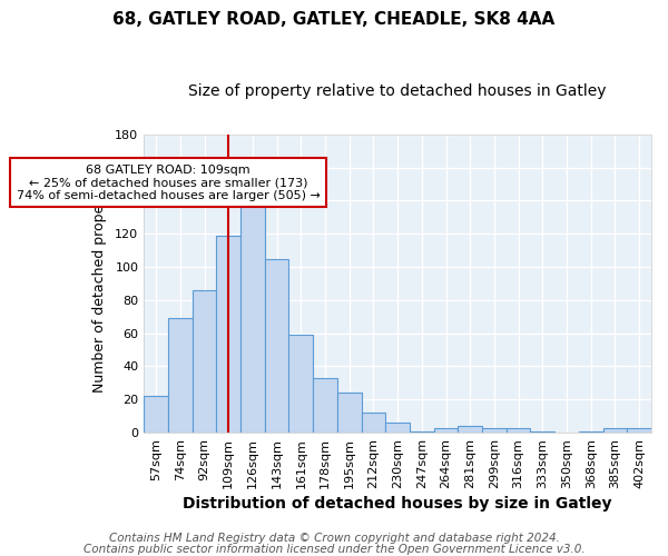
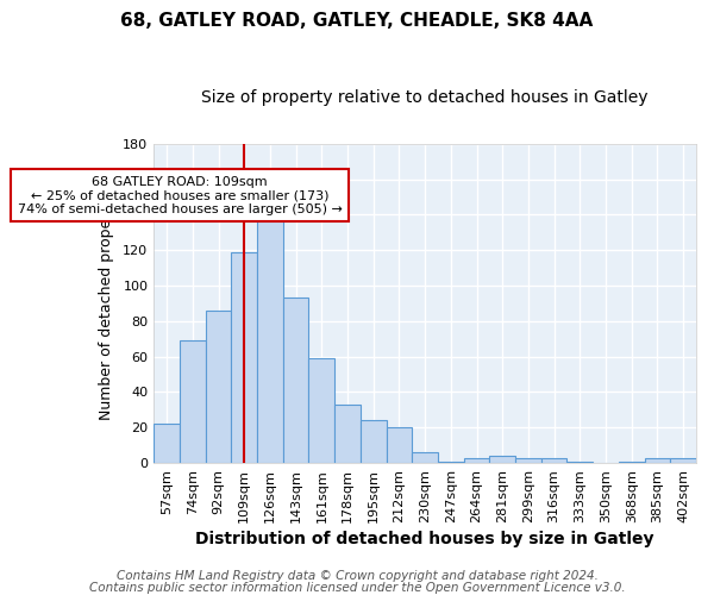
143sqm: 105 -> 93
212sqm: 12 -> 20
